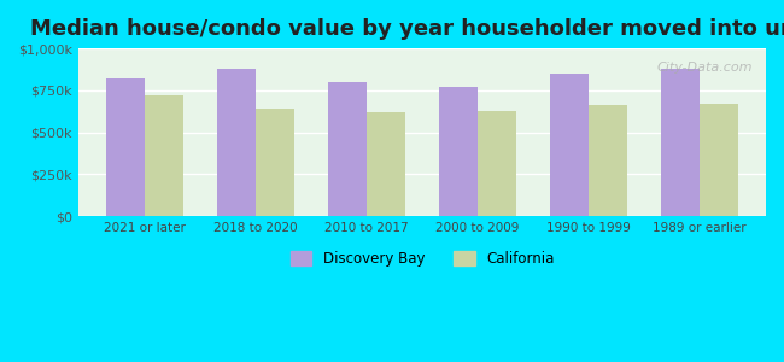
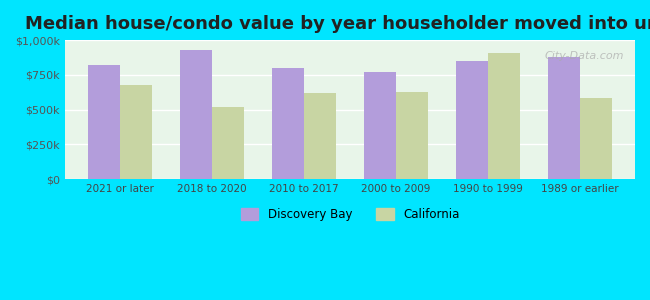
California/2021 or later: $720k -> $680k
Discovery Bay/2018 to 2020: $880k -> $930k
California/2018 to 2020: $640k -> $520k
California/1990 to 1999: $660k -> $910k
California/1989 or earlier: $670k -> $580k
